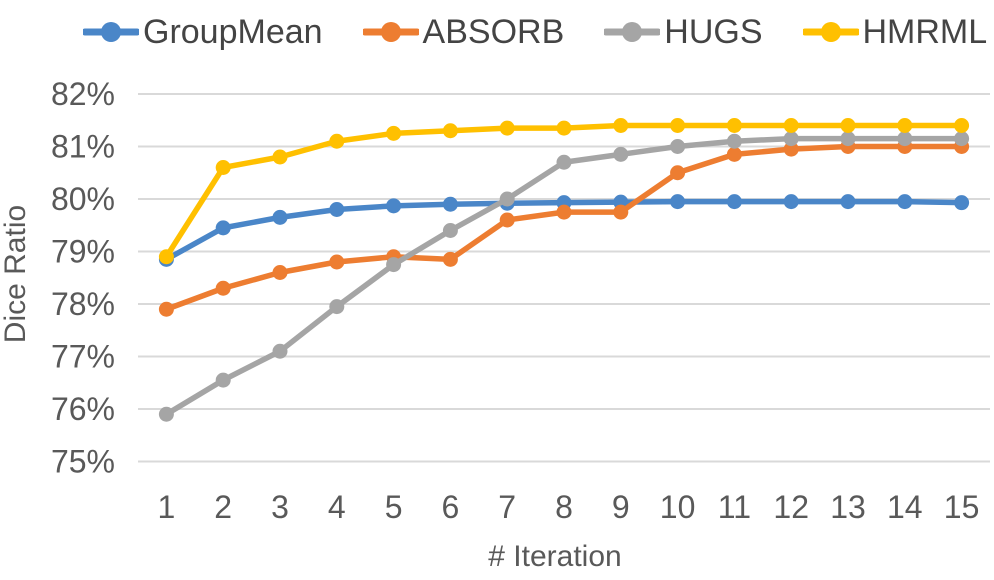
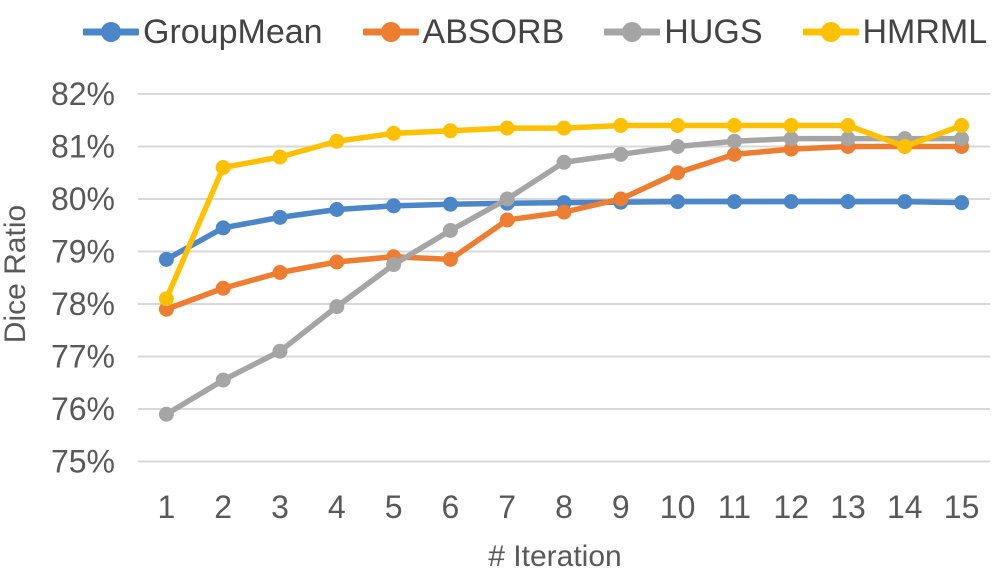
HMRML/1: 78.9% -> 78.1%
ABSORB/9: 79.8% -> 80.0%
HMRML/14: 81.4% -> 81.0%
